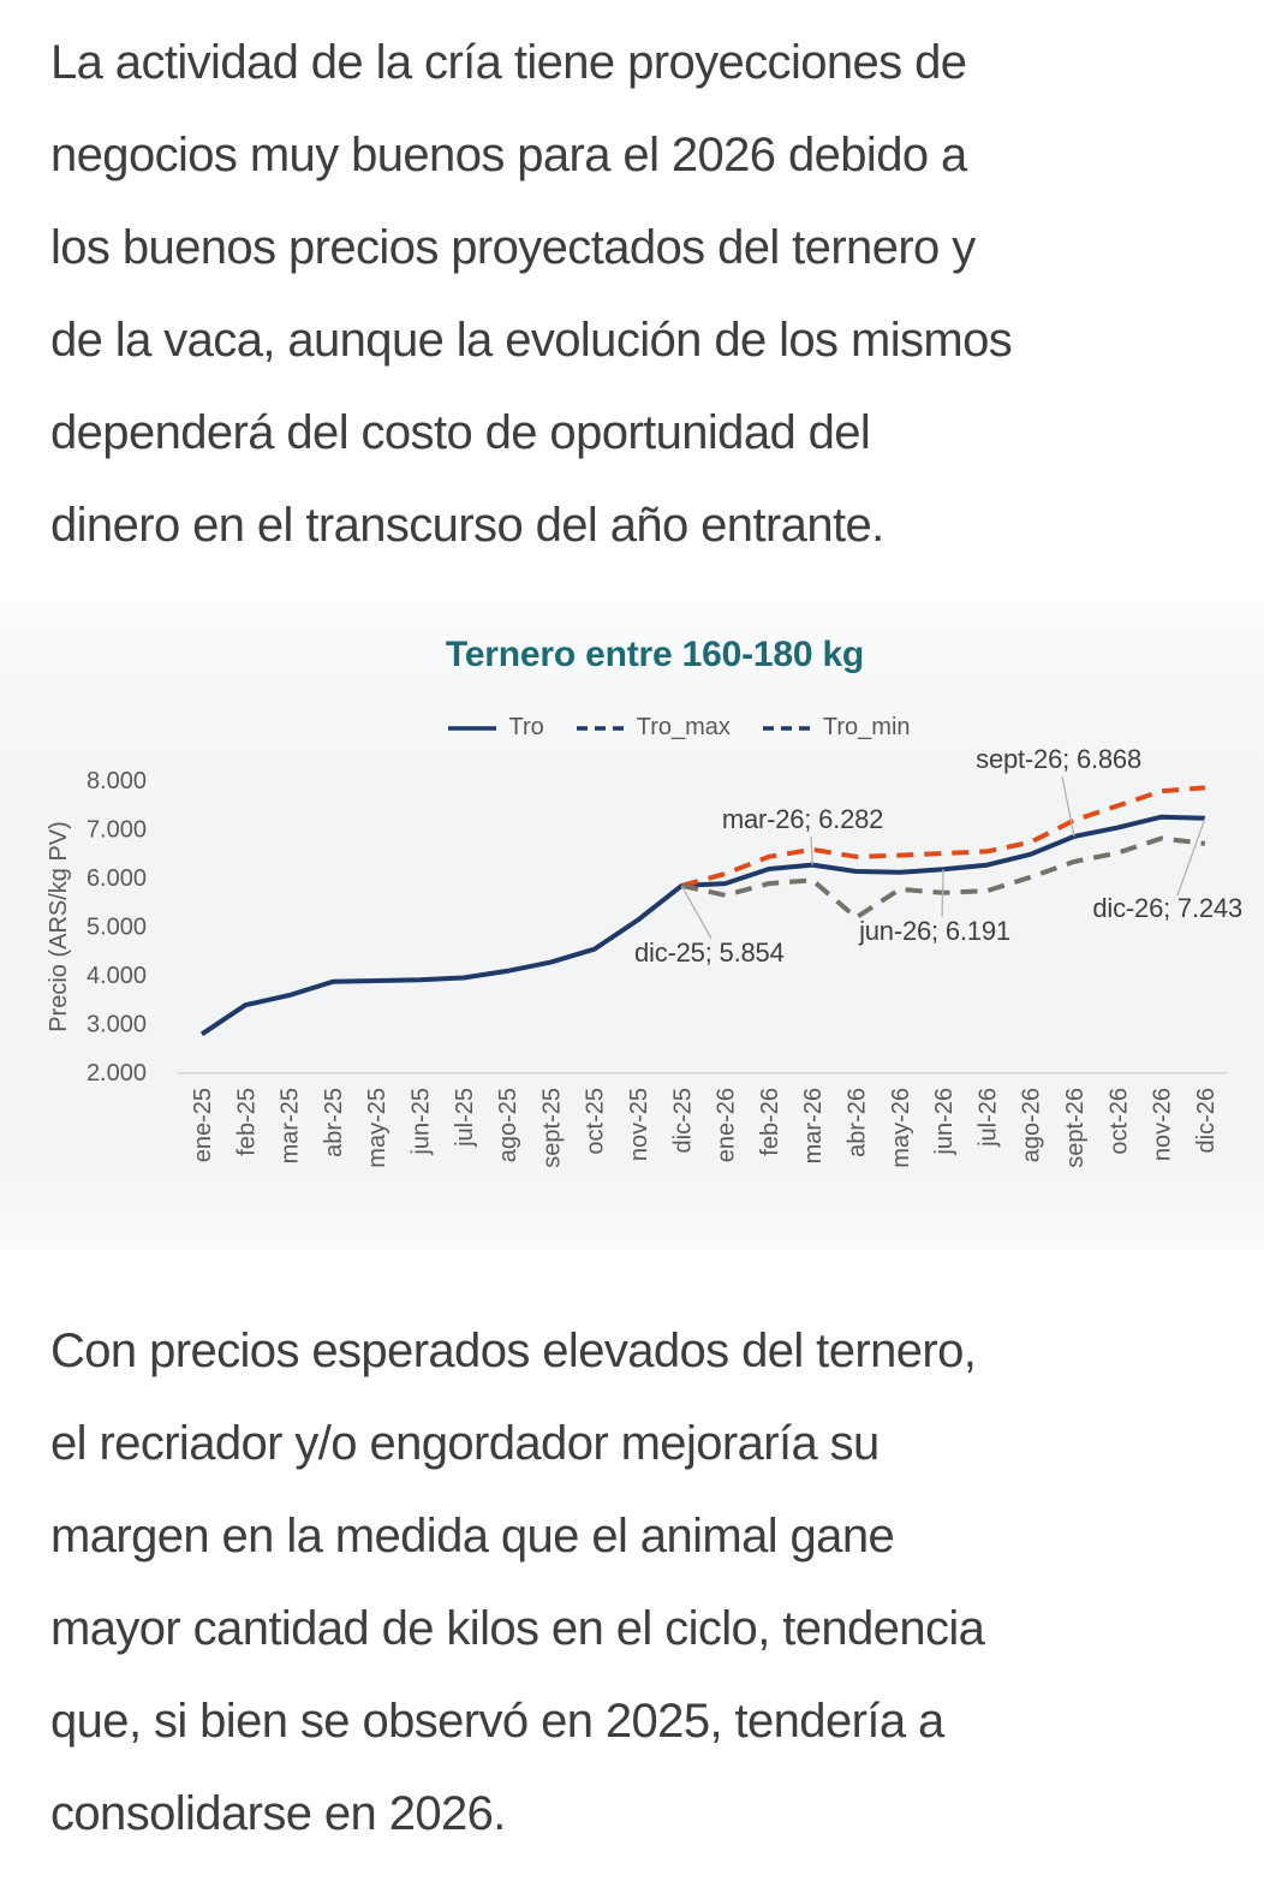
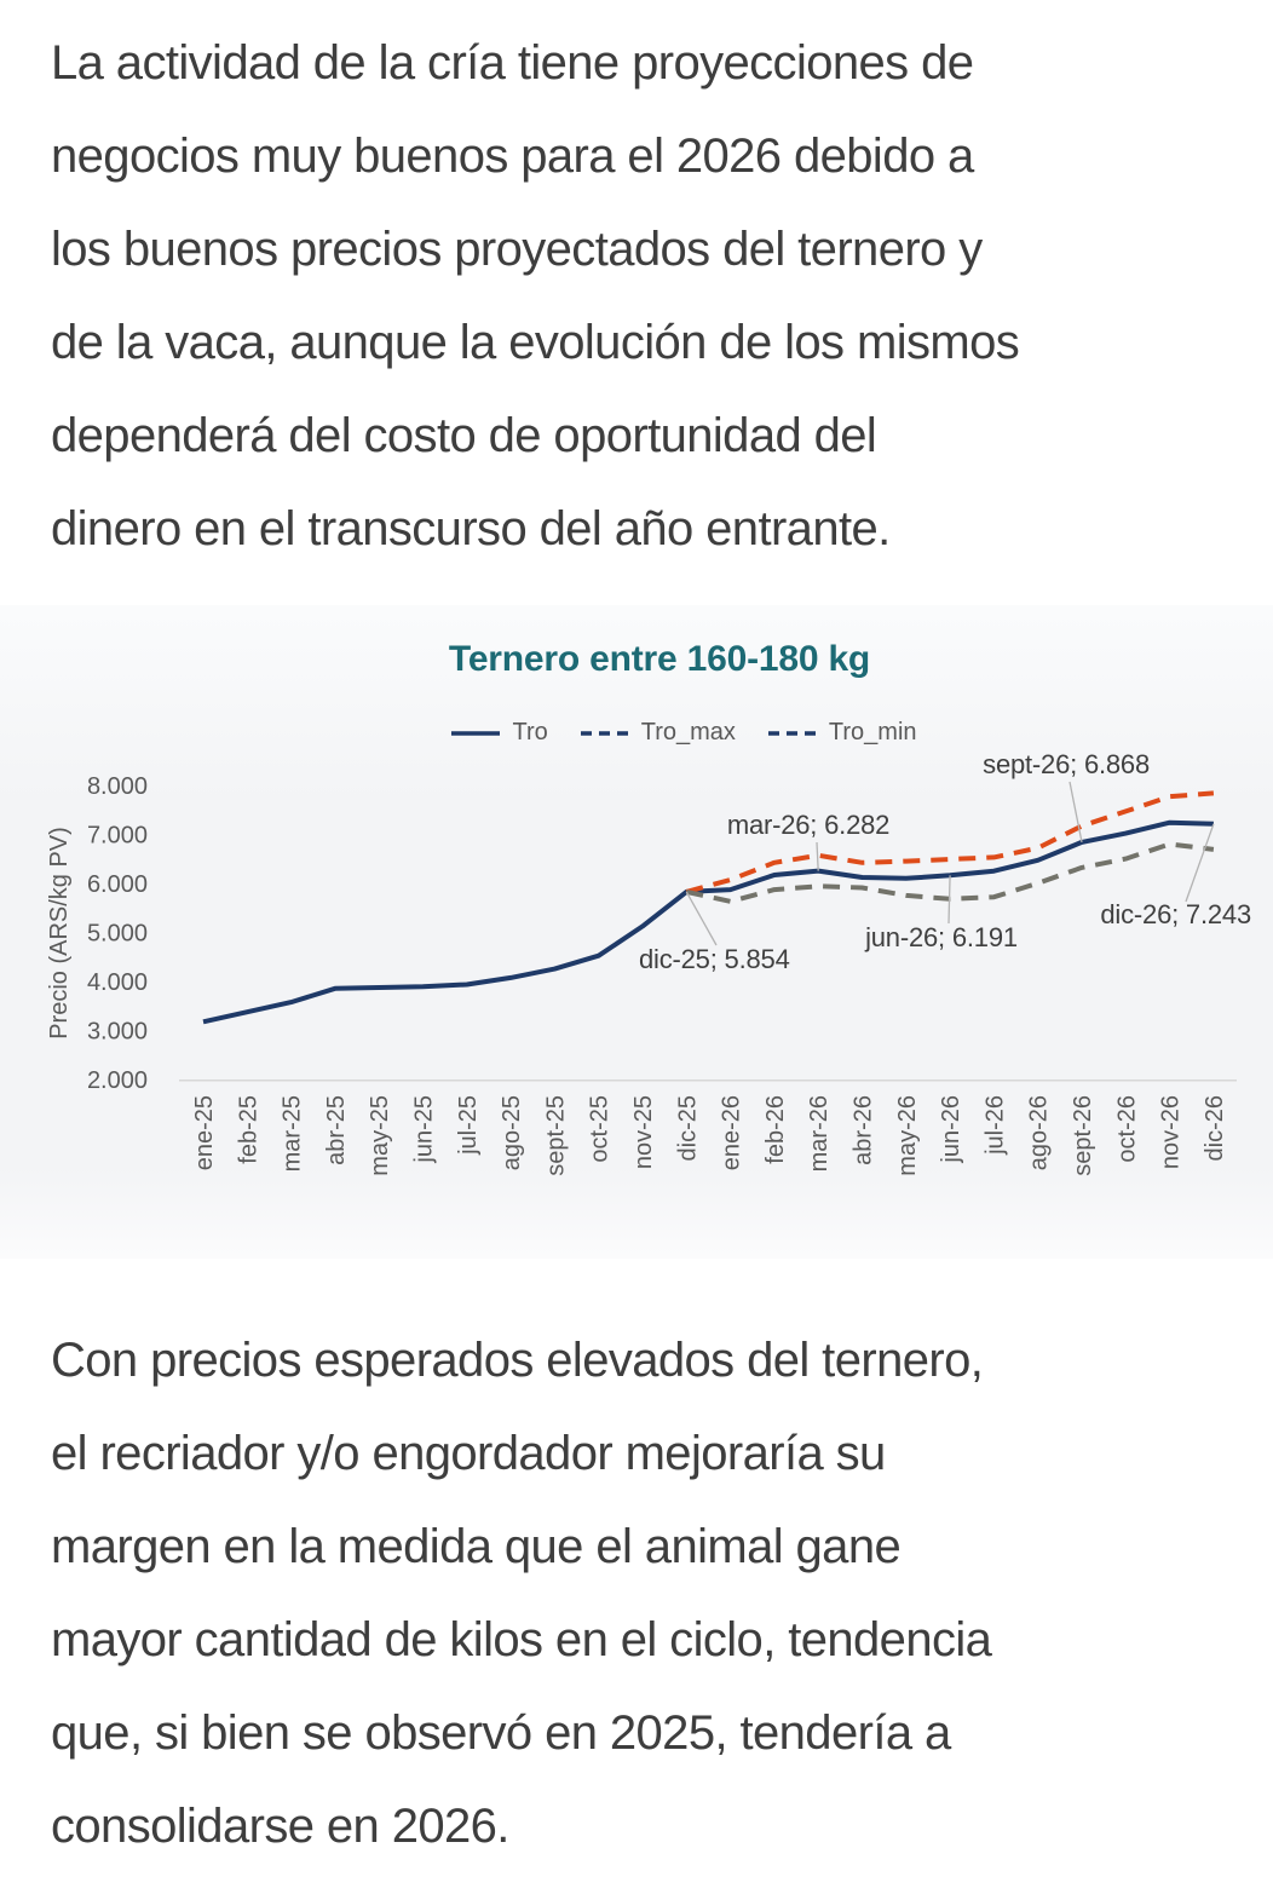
Tro/ene-25: 2800 -> 3200
Tro_min/abr-26: 5200 -> 5900
